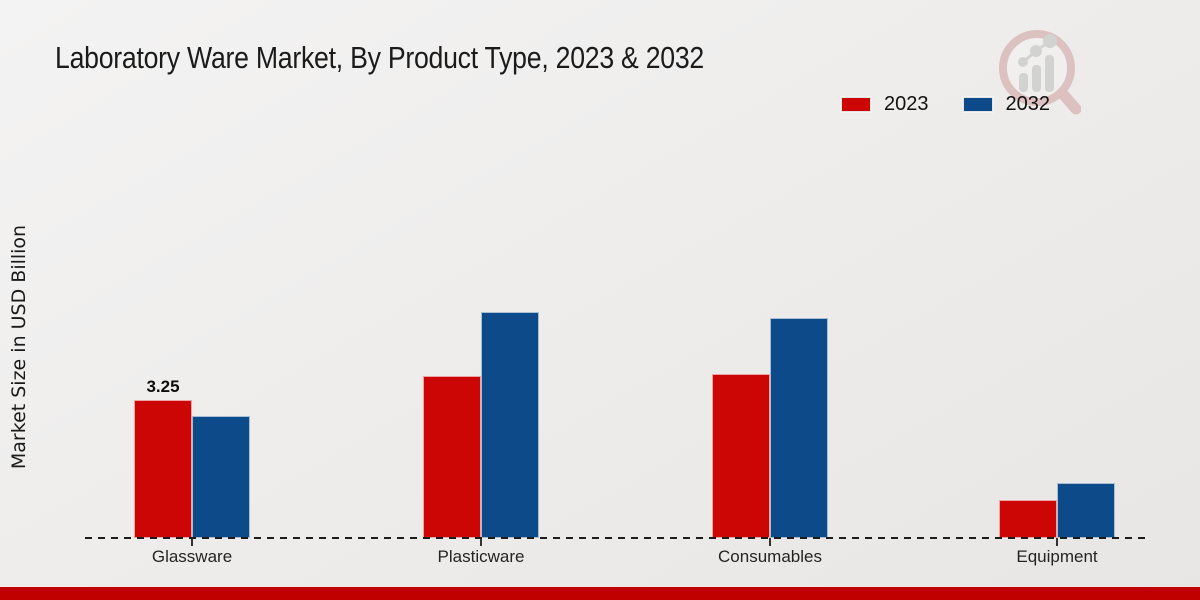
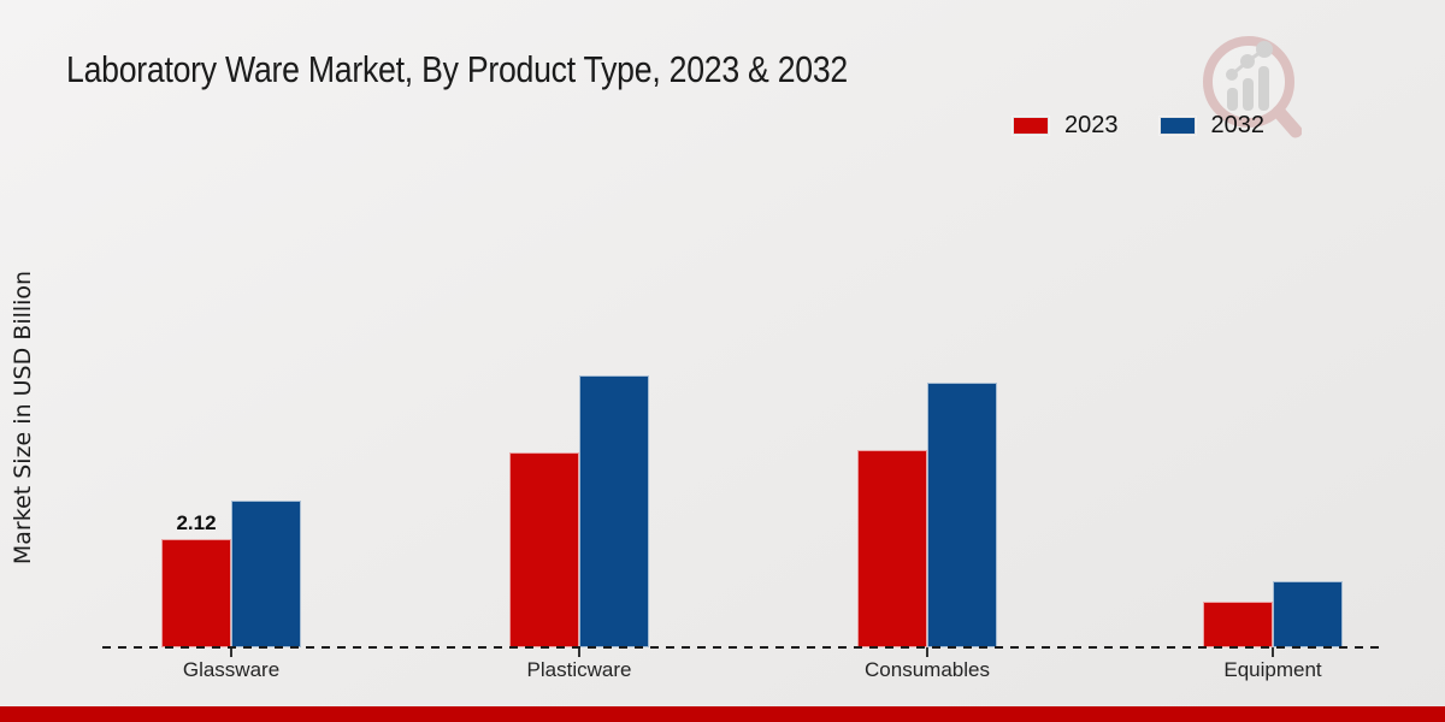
2023/Glassware: 3.25 -> 2.12
